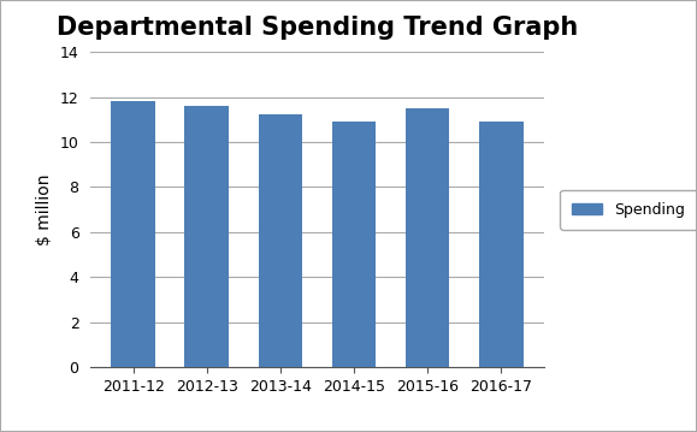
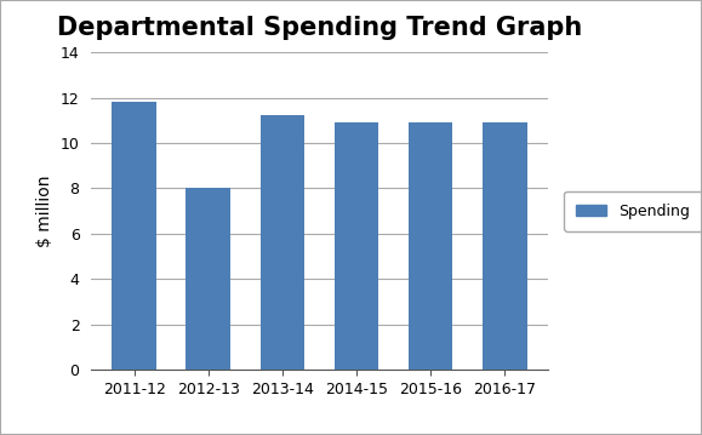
2012-13: 11.6 -> 8.0
2015-16: 11.5 -> 10.9
